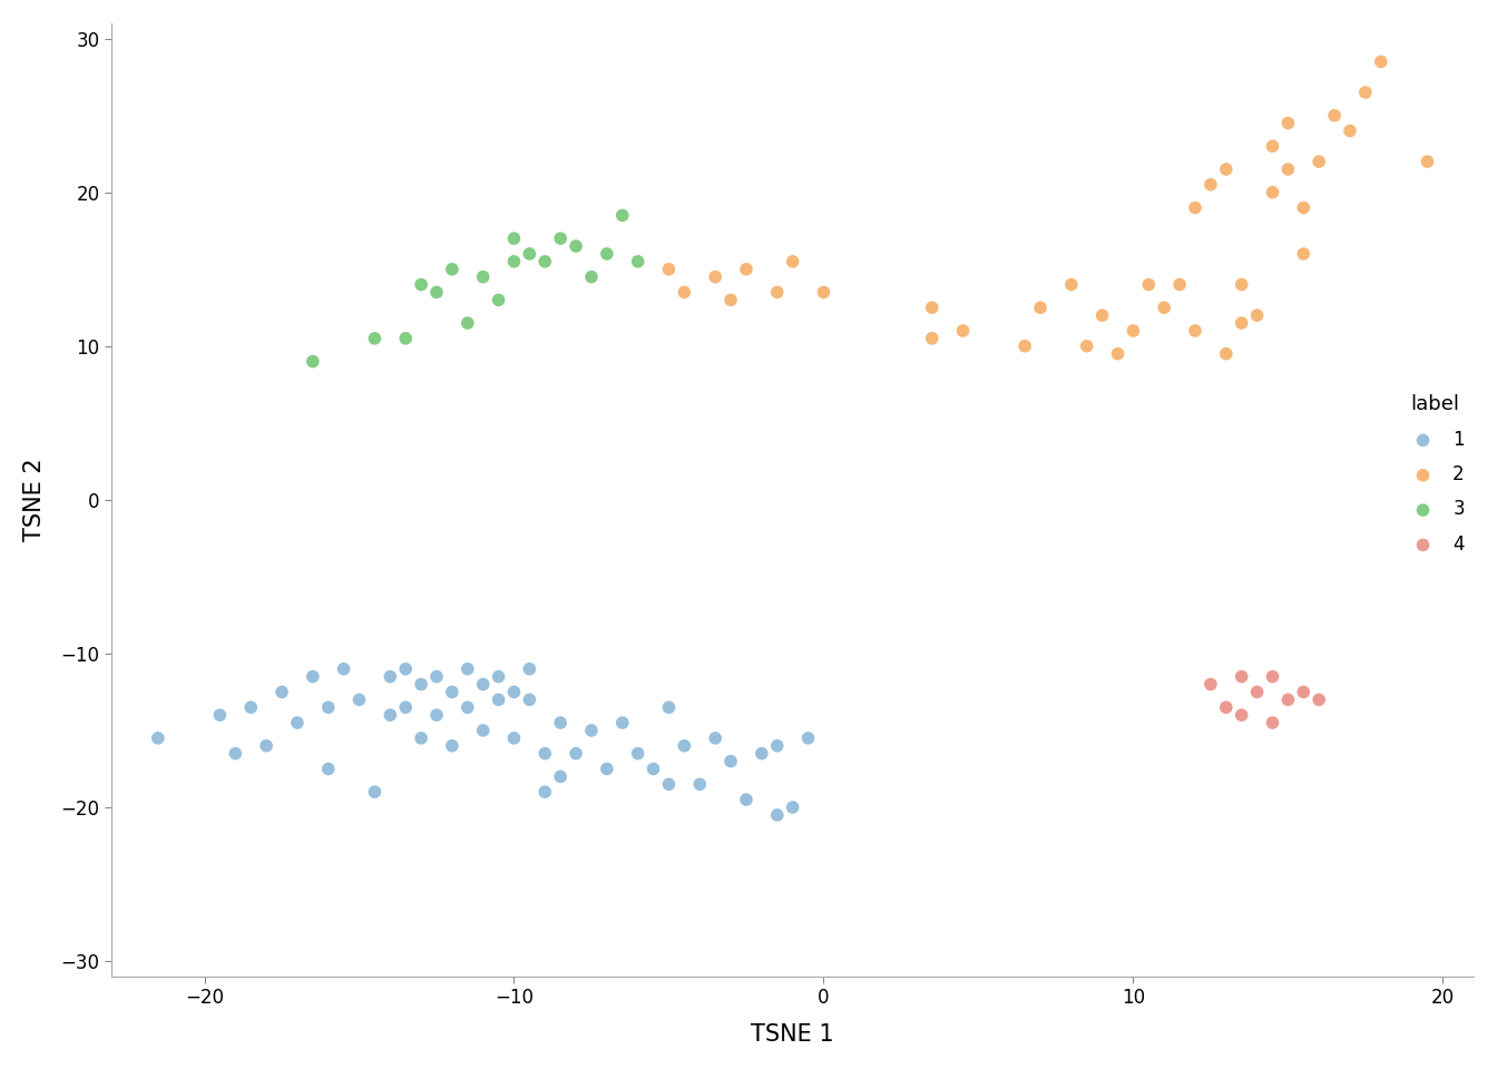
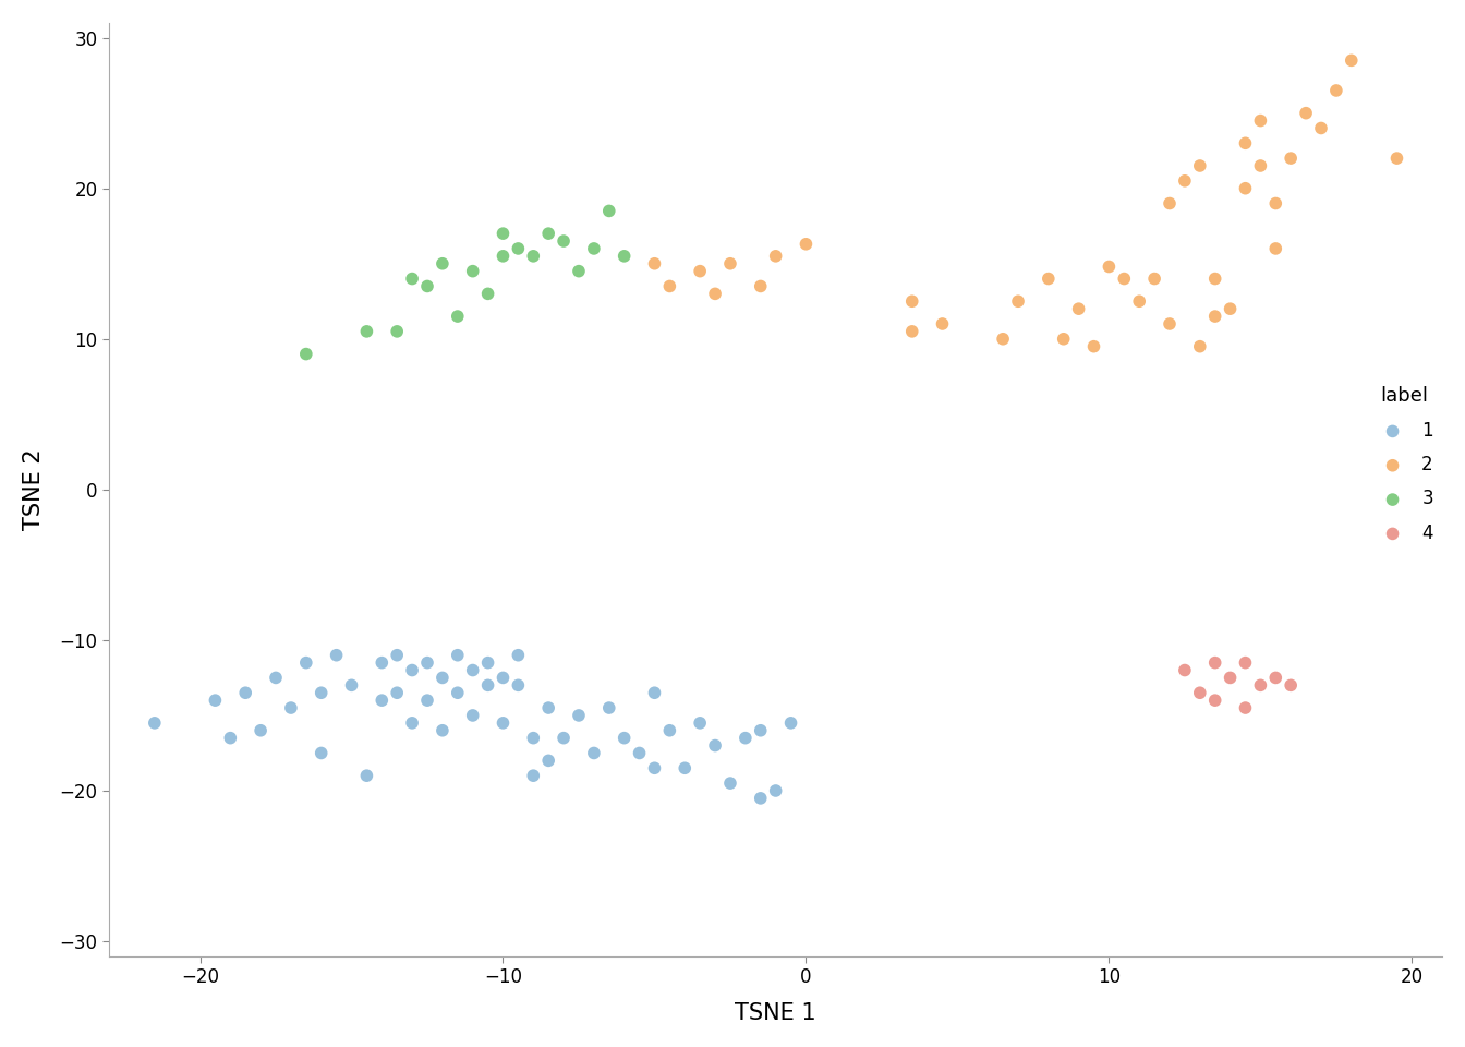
2/0: 13.5 -> 16.3
2/10: 11.0 -> 14.8
